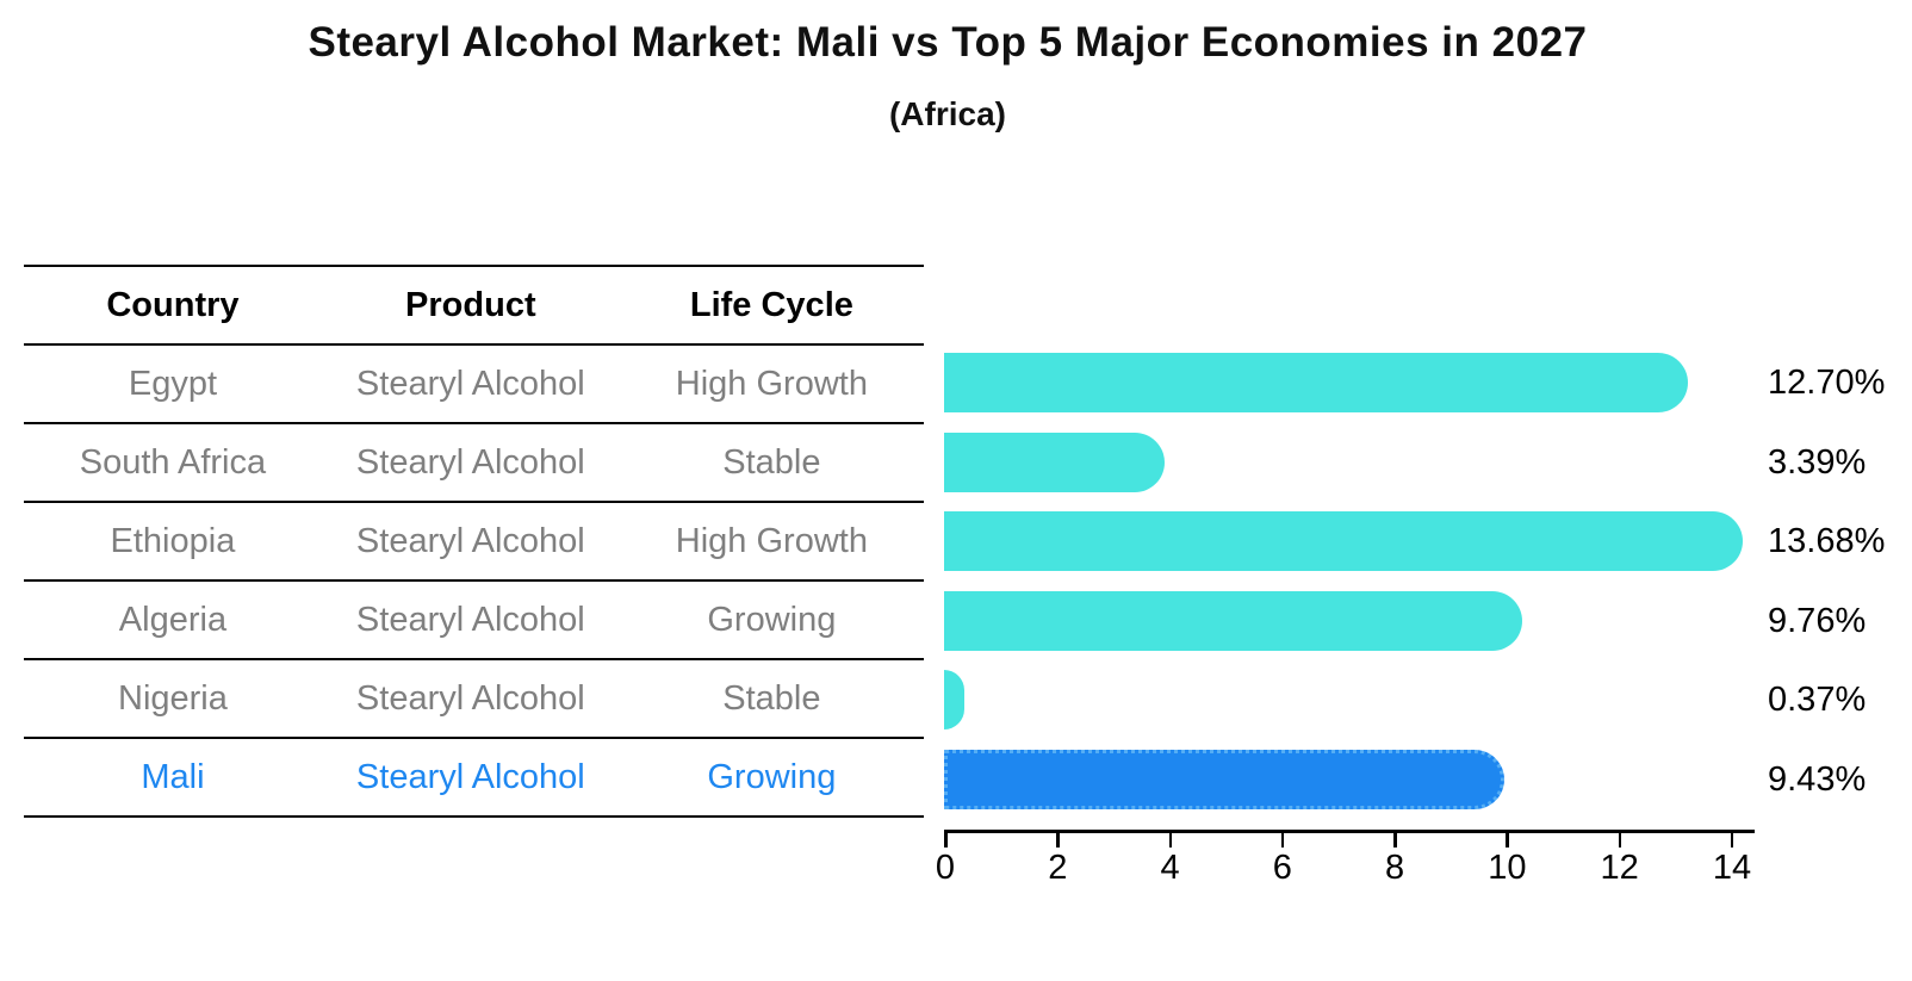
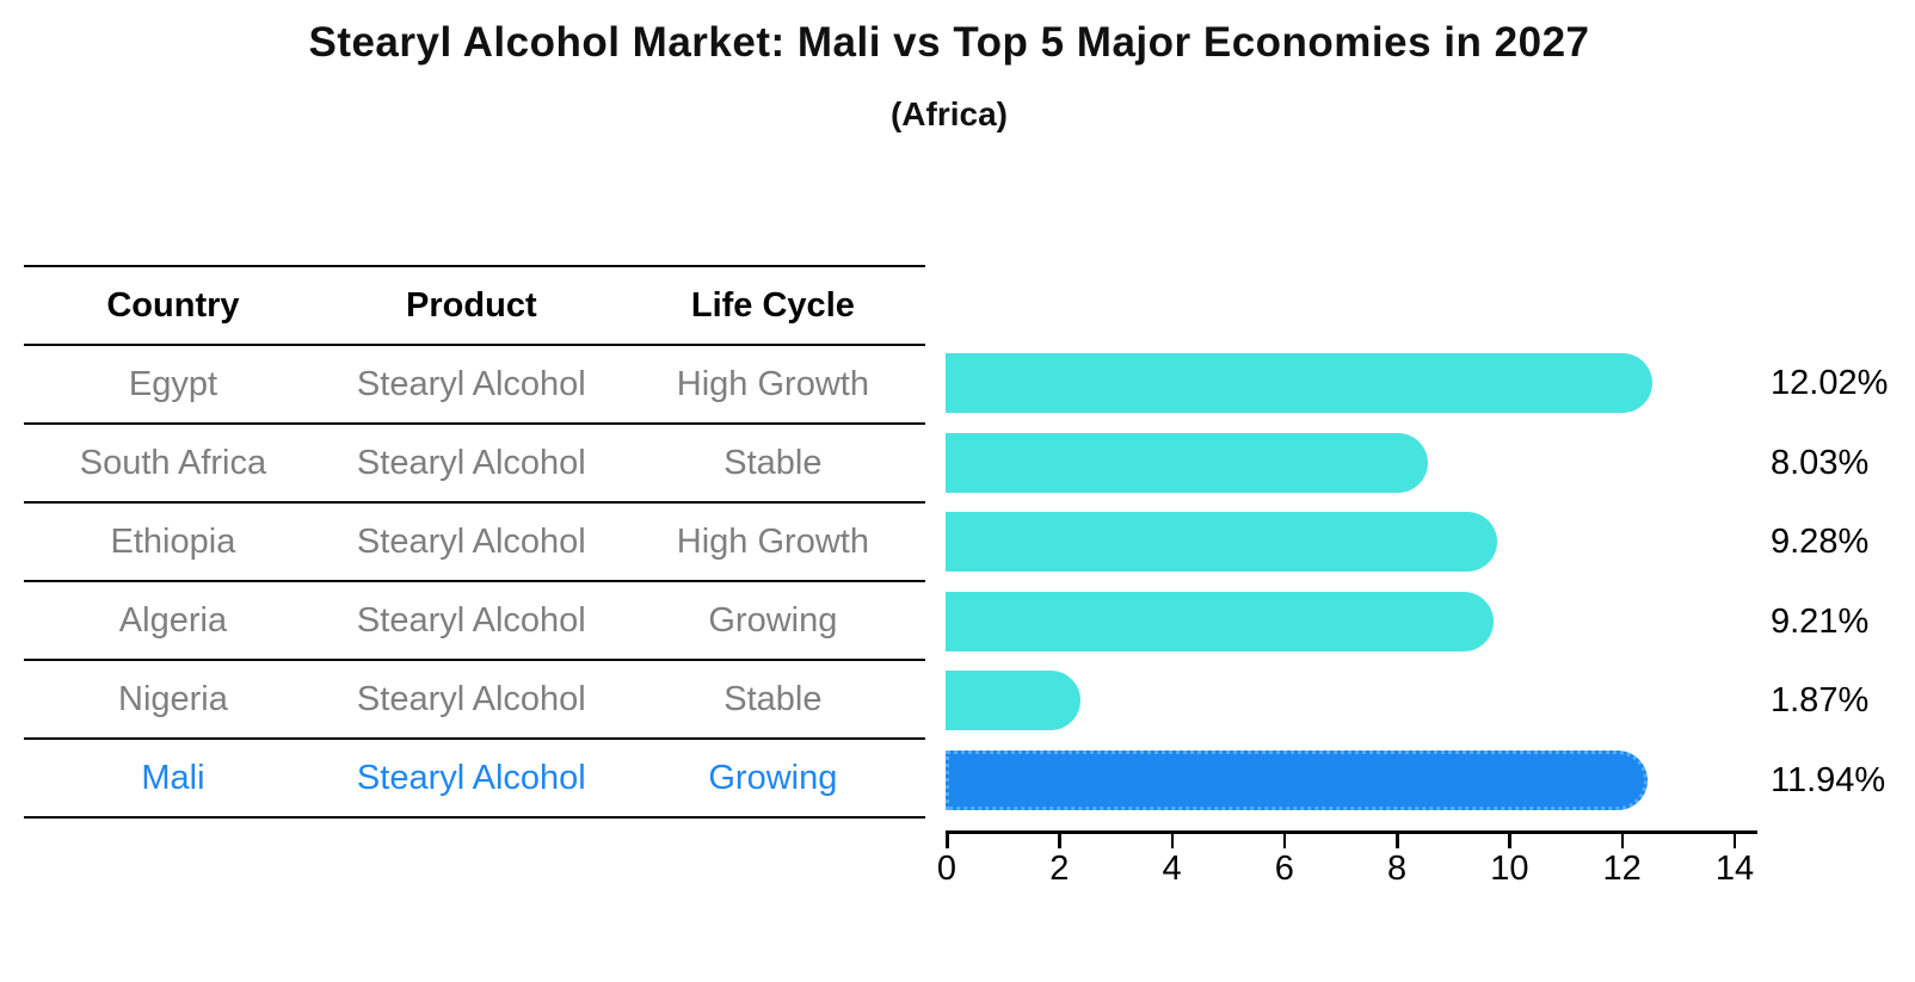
Egypt: 12.70% -> 12.02%
South Africa: 3.39% -> 8.03%
Ethiopia: 13.68% -> 9.28%
Algeria: 9.76% -> 9.21%
Nigeria: 0.37% -> 1.87%
Mali: 9.43% -> 11.94%
